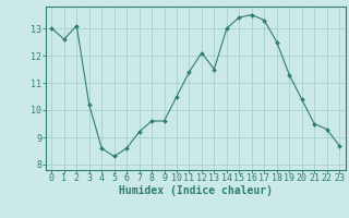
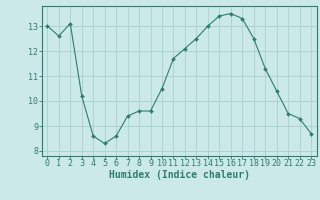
7: 9.2 -> 9.4
11: 11.4 -> 11.7
13: 11.5 -> 12.5
